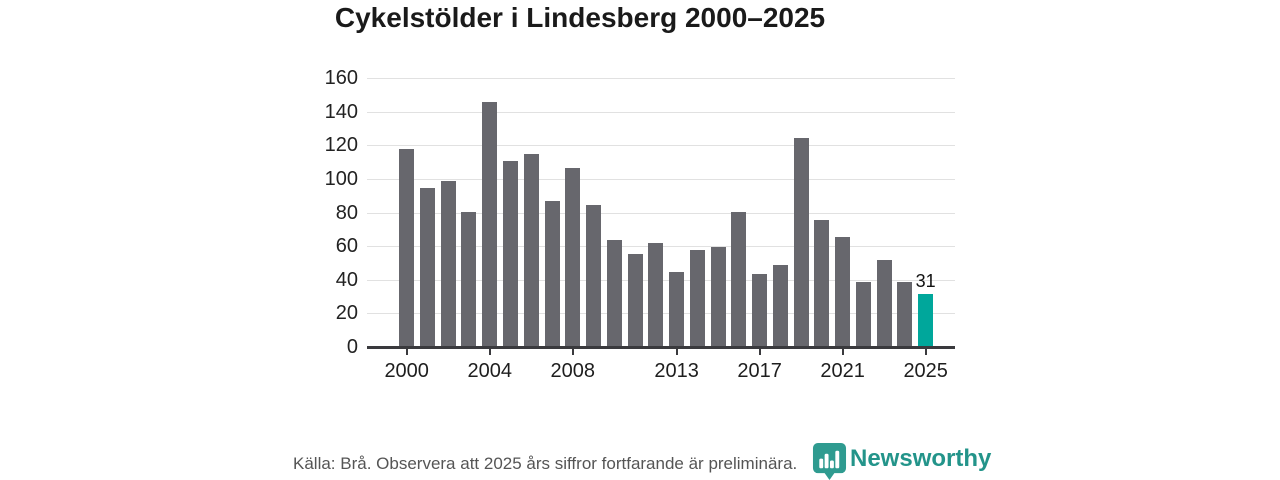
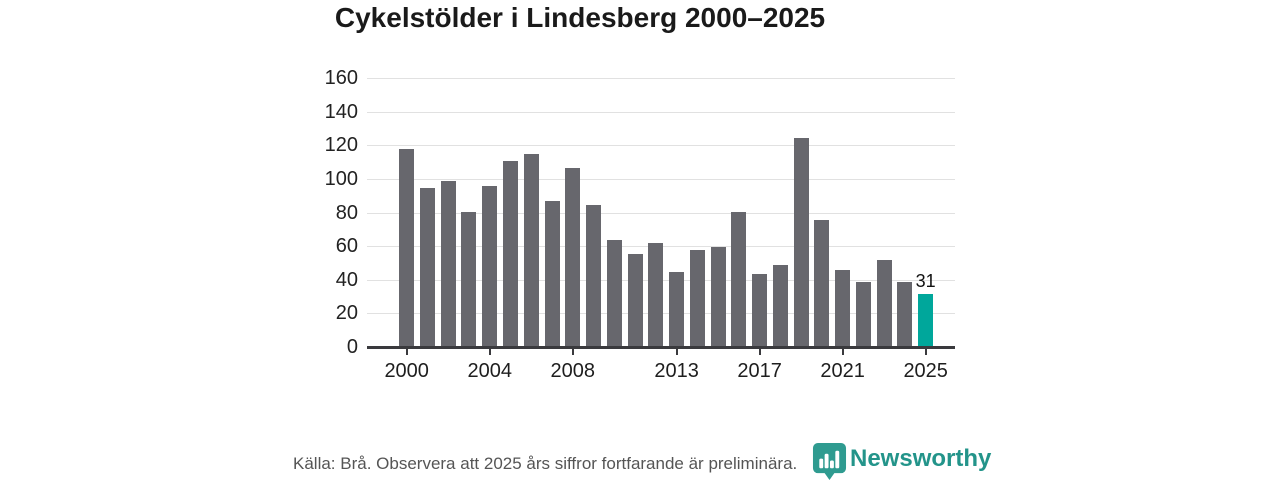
2004: 145 -> 95
2021: 65 -> 45
